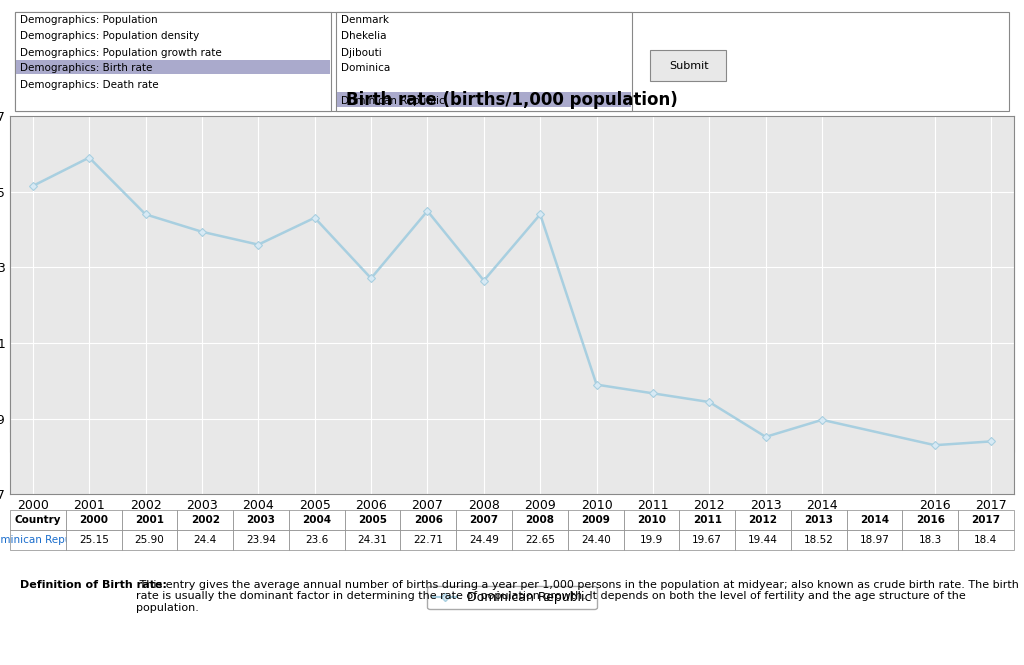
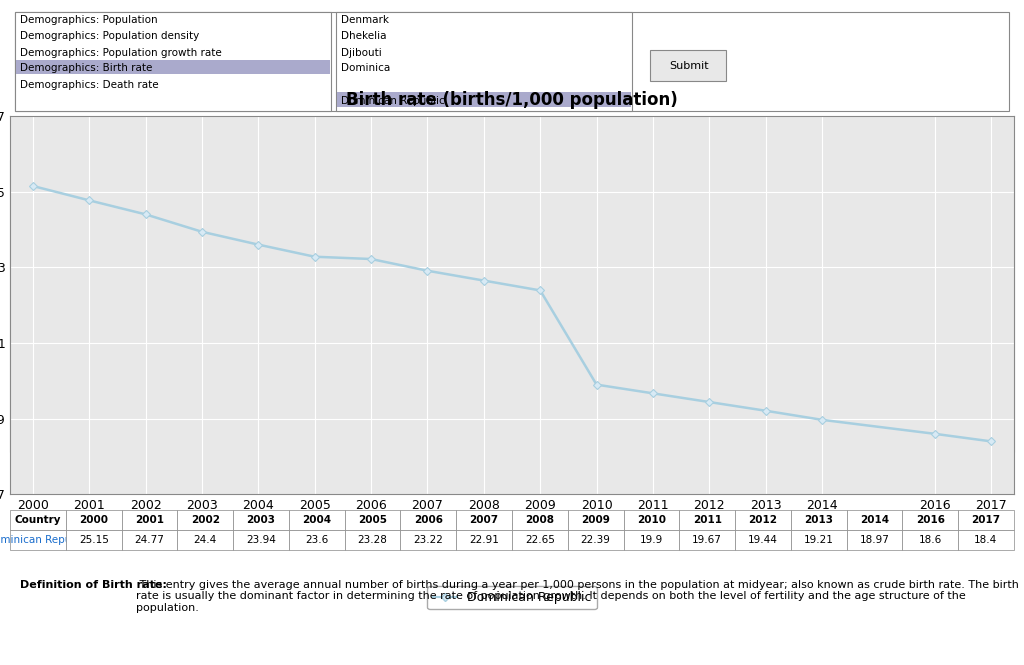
2001: 25.90 -> 24.77
2005: 24.31 -> 23.28
2006: 22.71 -> 23.22
2007: 24.49 -> 22.91
2009: 24.40 -> 22.39
2013: 18.52 -> 19.21
2016: 18.3 -> 18.6
